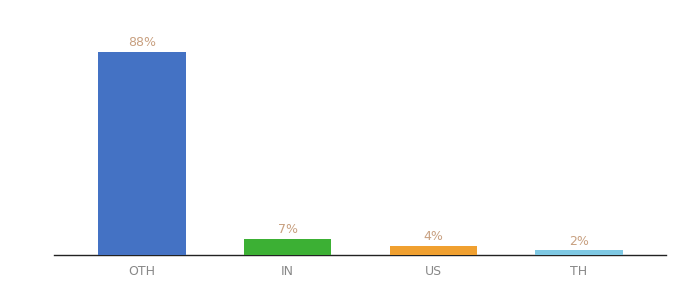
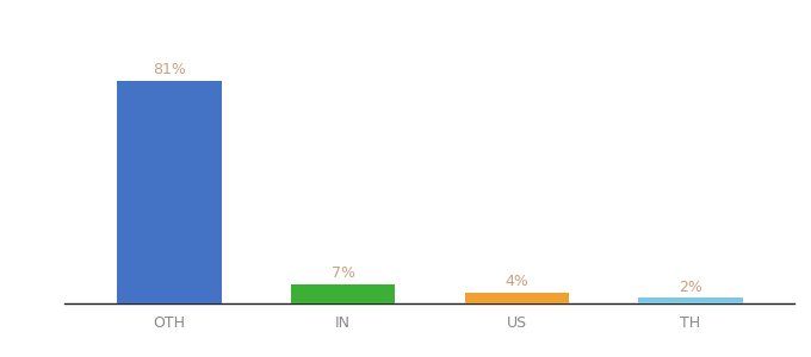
OTH: 88% -> 81%
